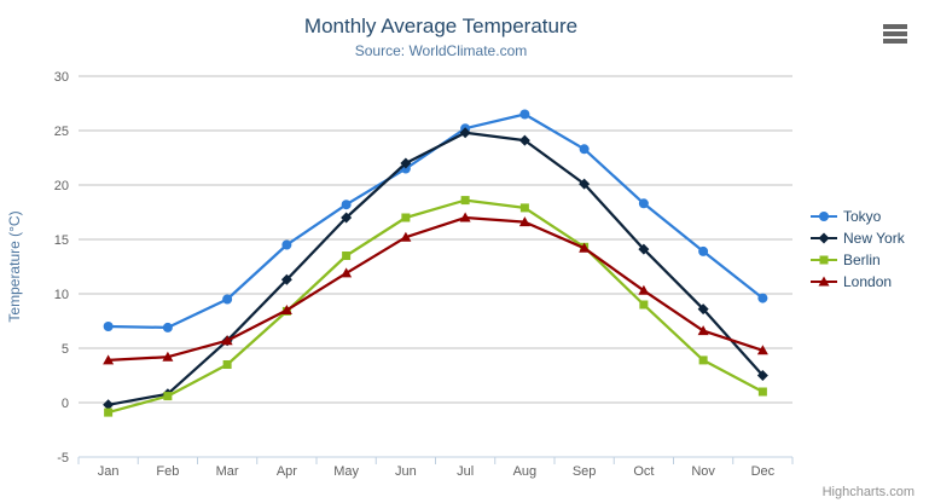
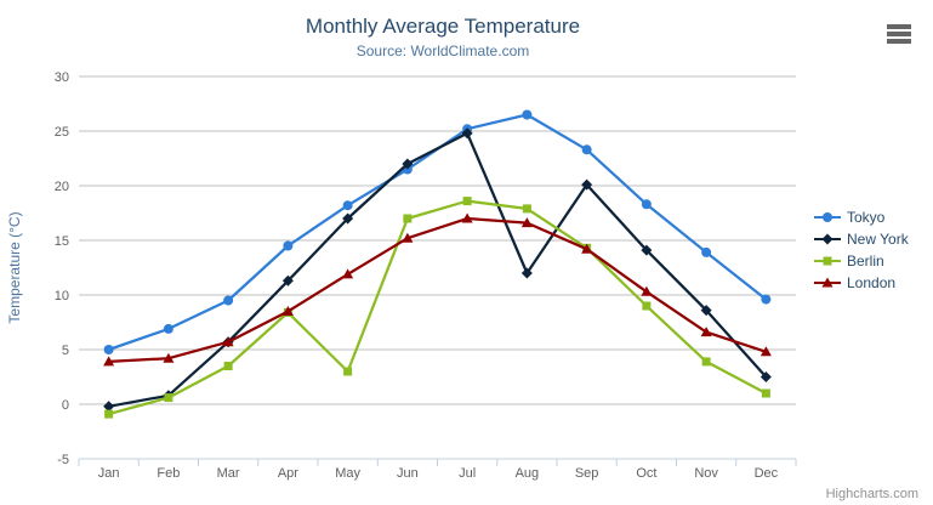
Tokyo/Jan: 7 -> 5
Berlin/May: 14 -> 3
New York/Aug: 24 -> 12
